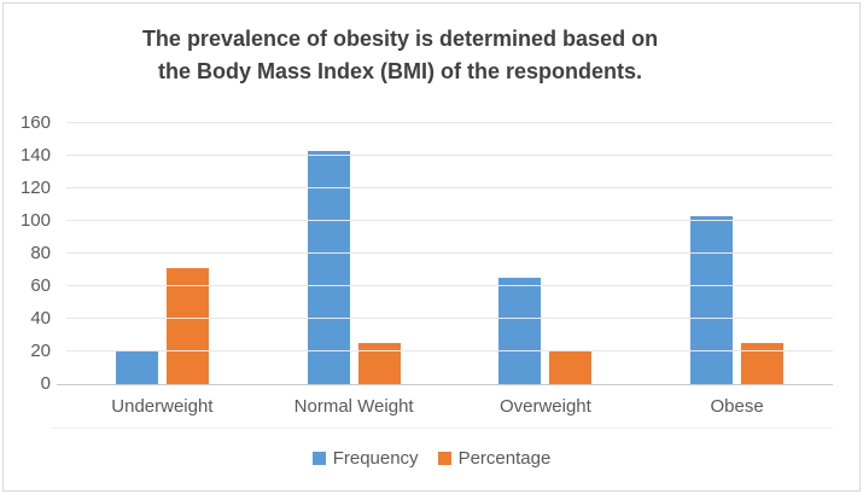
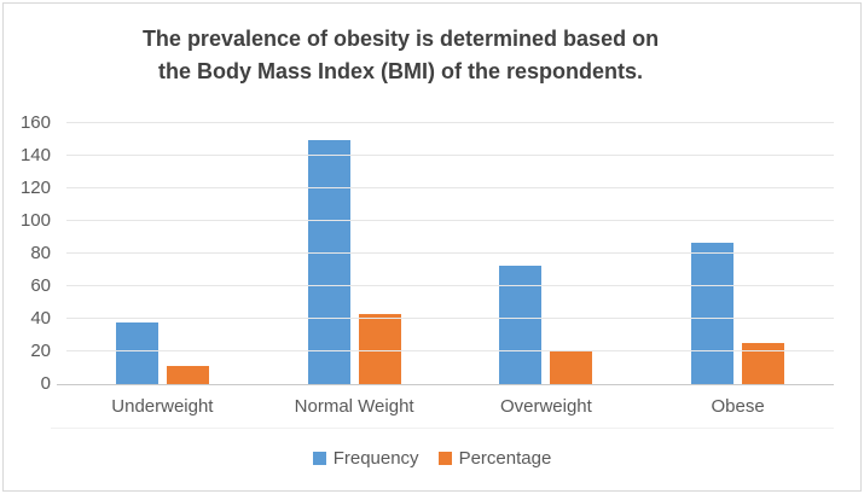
Frequency/Underweight: 20 -> 38
Percentage/Underweight: 71 -> 11
Frequency/Normal Weight: 143 -> 150
Percentage/Normal Weight: 25 -> 43
Frequency/Overweight: 65 -> 73
Frequency/Obese: 103 -> 87
